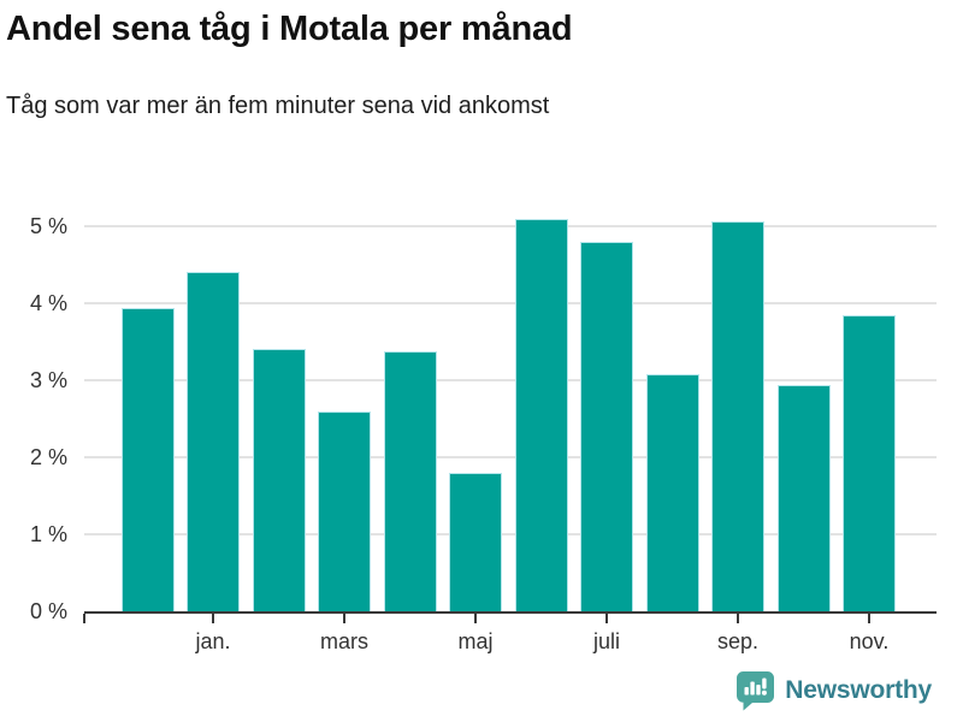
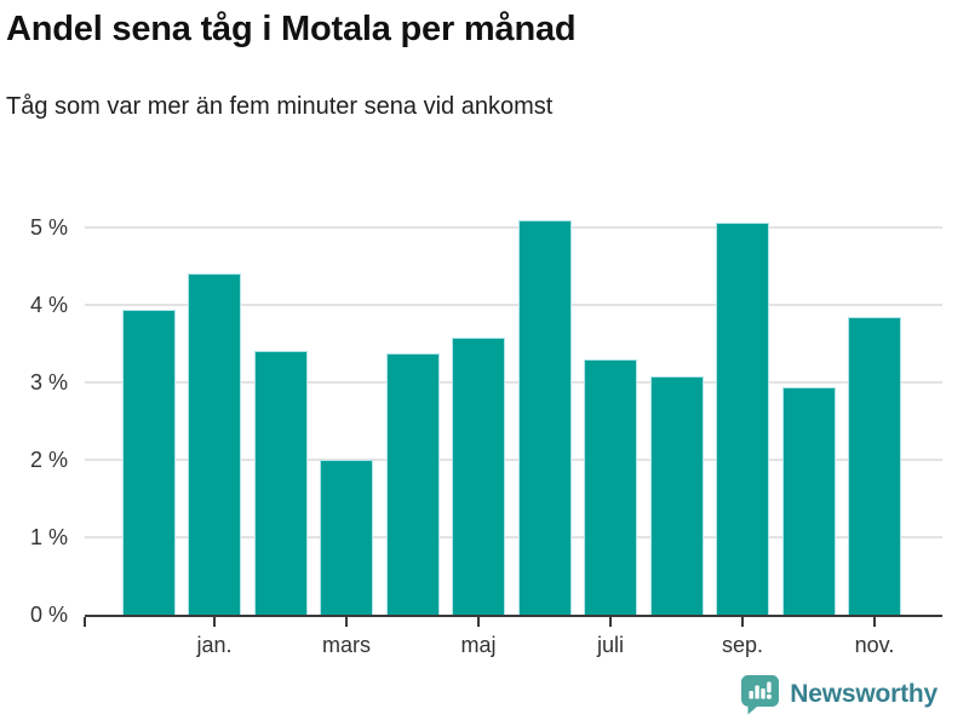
mars: 2.6% -> 2.0%
maj: 1.8% -> 3.6%
juli: 4.8% -> 3.3%
